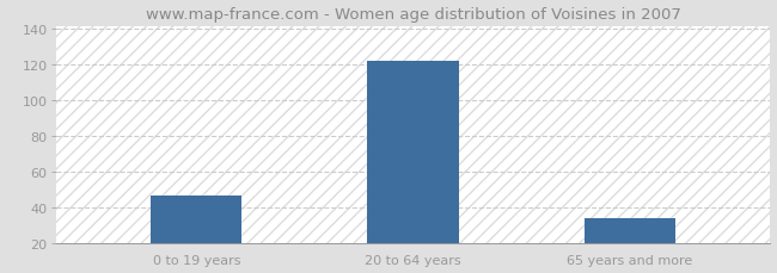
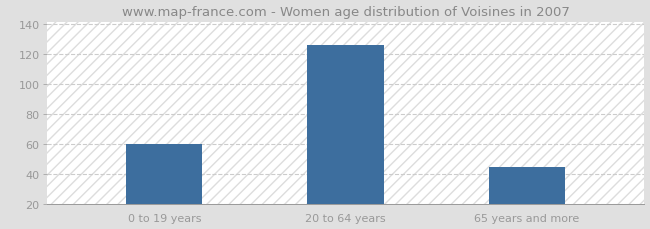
0 to 19 years: 47 -> 60
20 to 64 years: 122 -> 126
65 years and more: 34 -> 45
